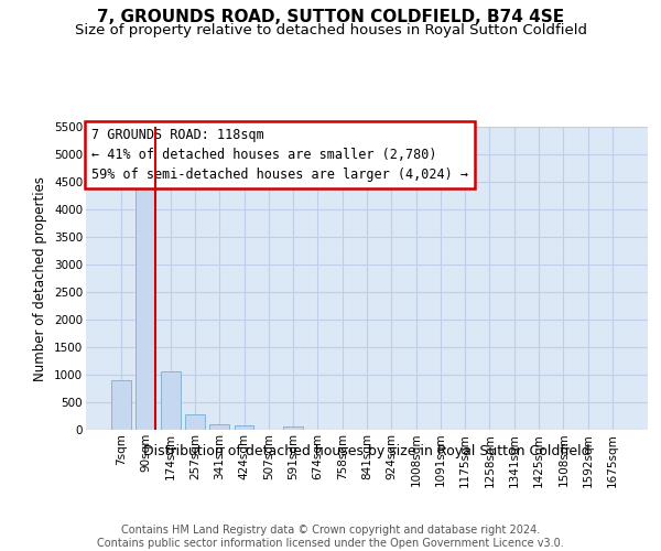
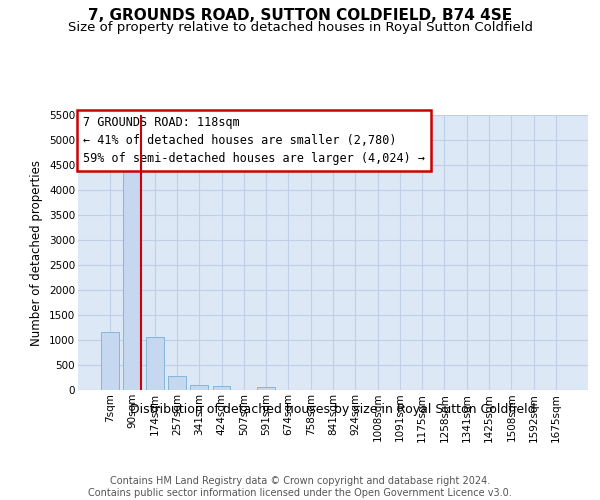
7sqm: 900 -> 1160
